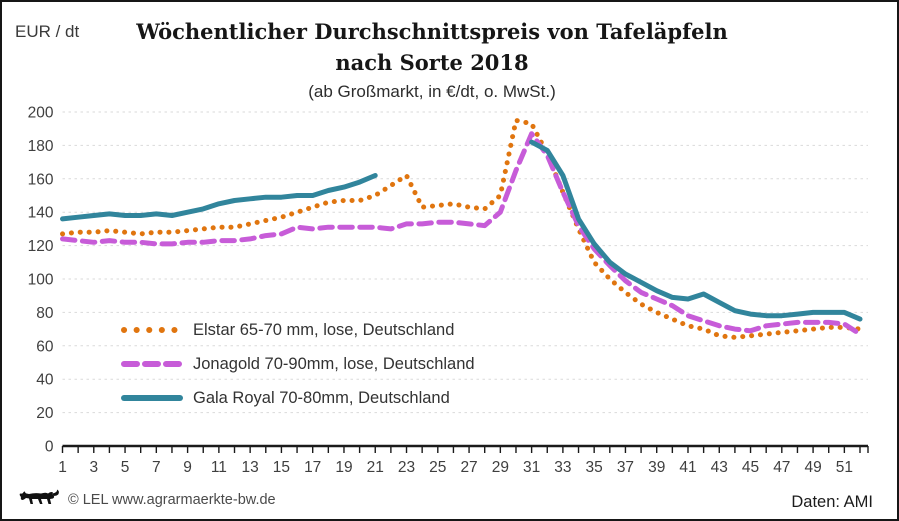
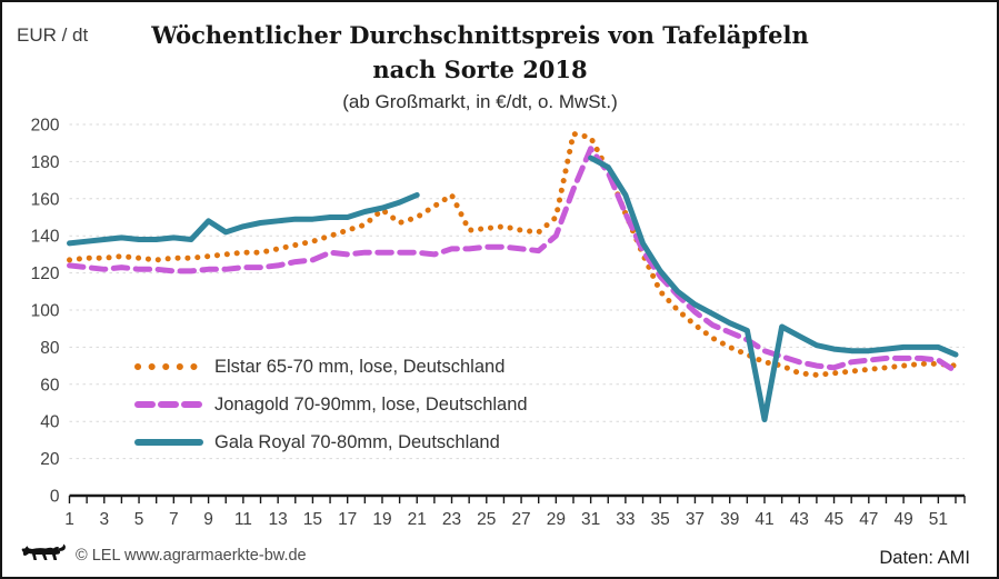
Gala Royal 70-80mm, Deutschland/9: 140 -> 148
Elstar 65-70 mm, lose, Deutschland/19: 147 -> 154
Gala Royal 70-80mm, Deutschland/41: 88 -> 41
